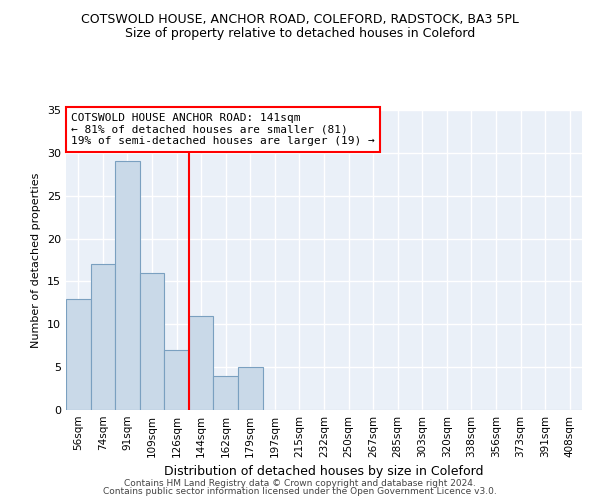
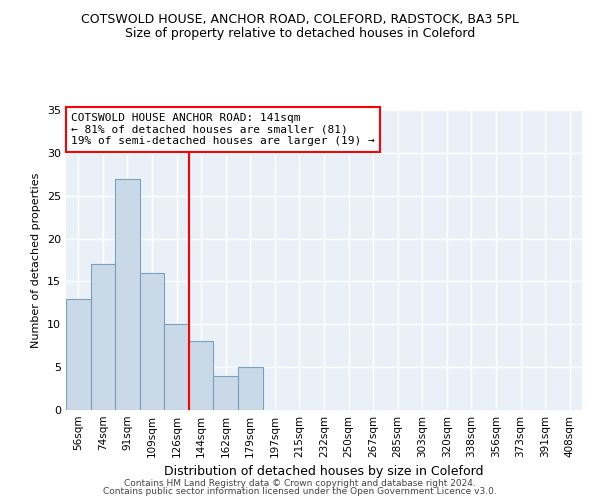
91sqm: 29 -> 27
126sqm: 7 -> 10
144sqm: 11 -> 8
